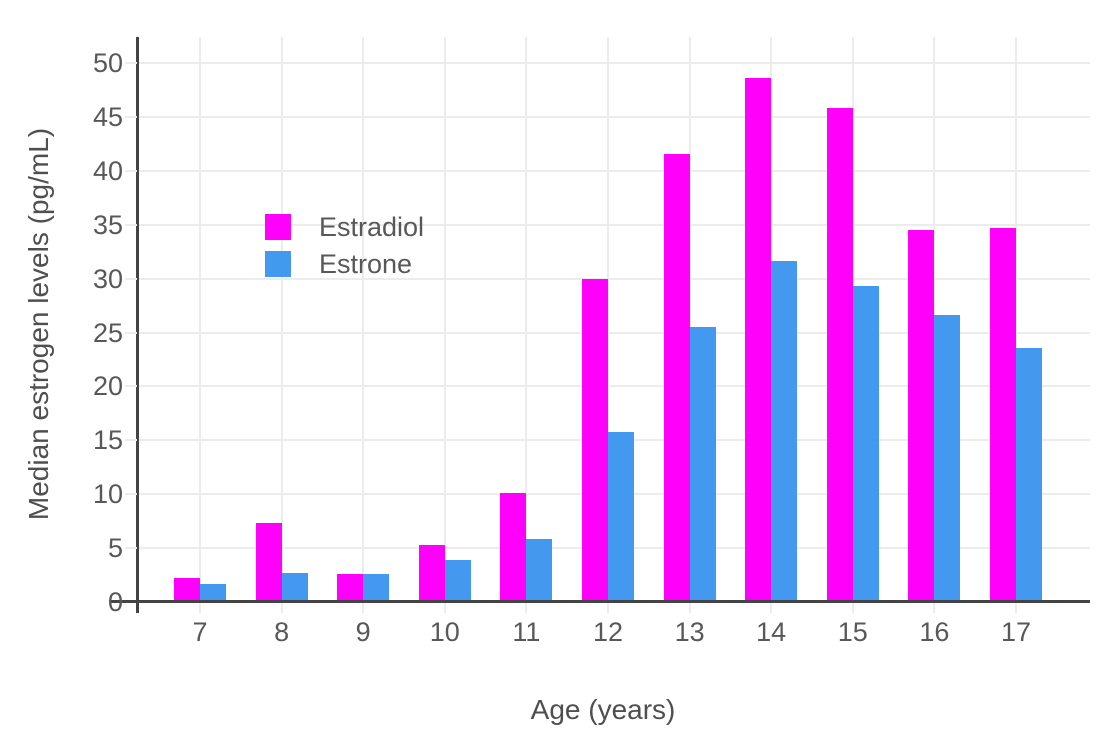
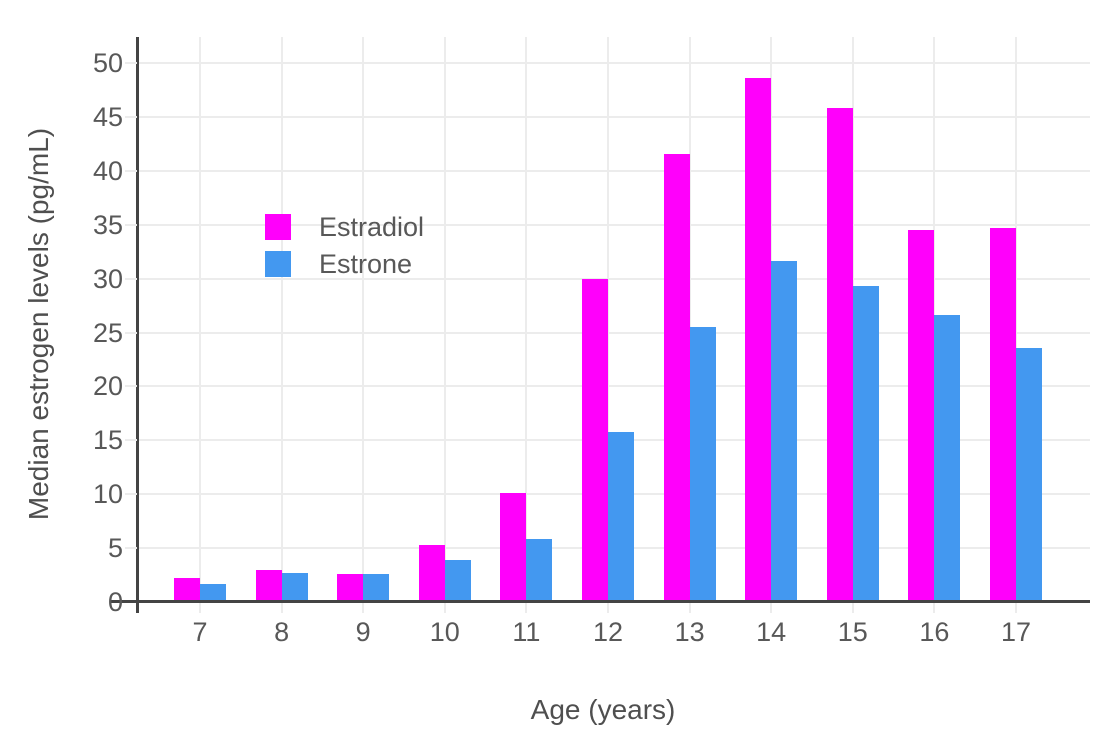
Estradiol/8: 7.3 -> 3.0
